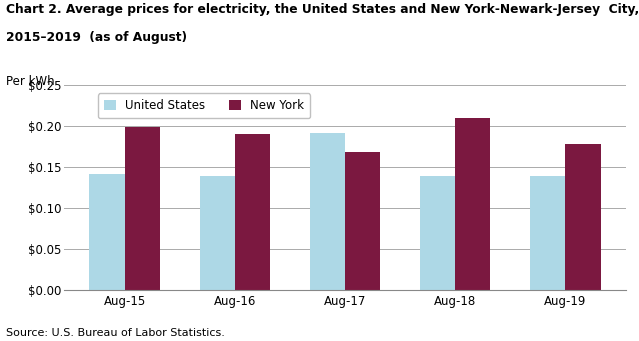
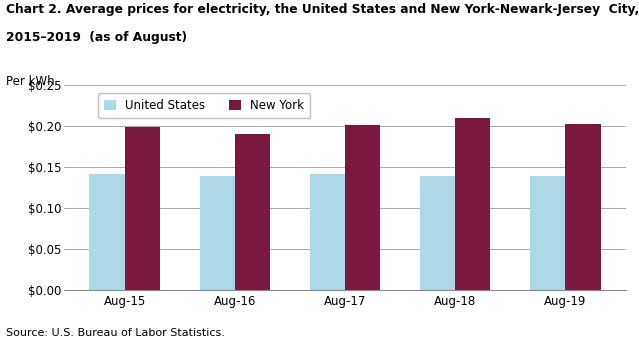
United States/Aug-17: $0.192 -> $0.142
New York/Aug-17: $0.168 -> $0.201
New York/Aug-19: $0.178 -> $0.203
